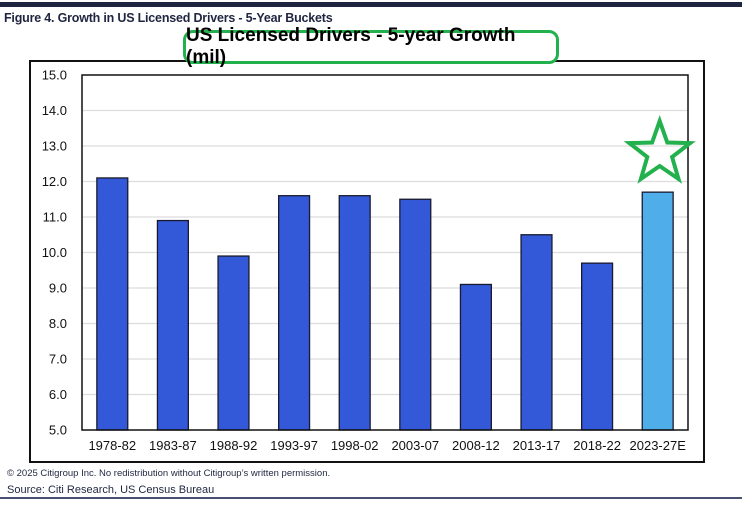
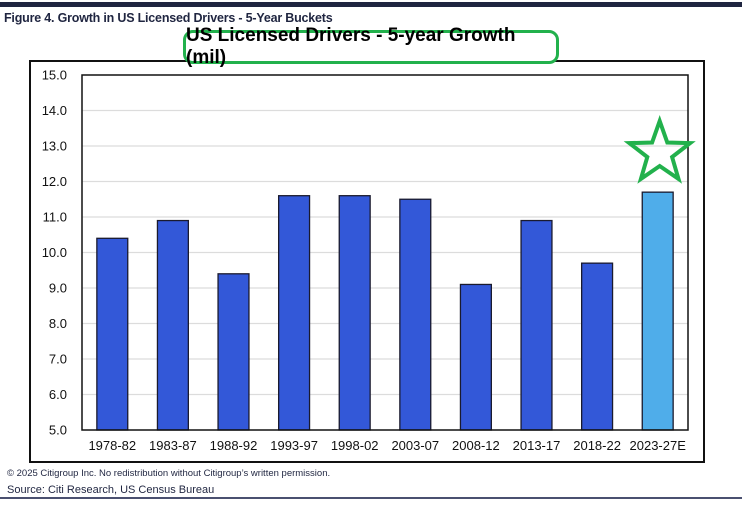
1978-82: 12.1 -> 10.4
1988-92: 9.9 -> 9.4
2013-17: 10.5 -> 10.9
